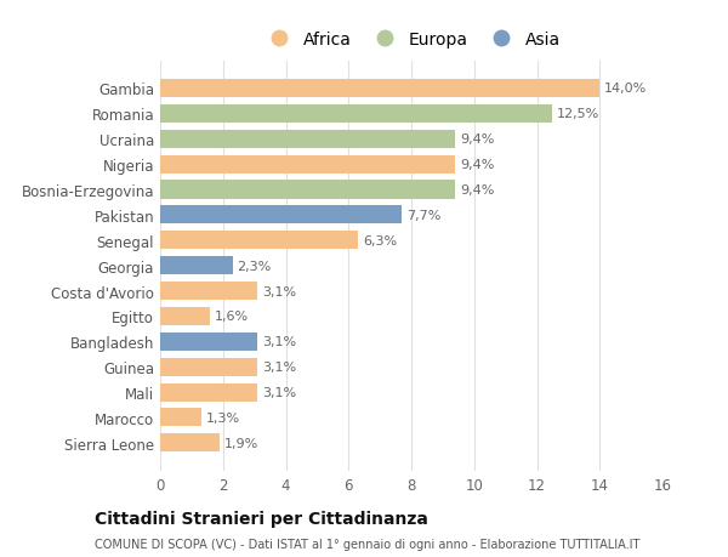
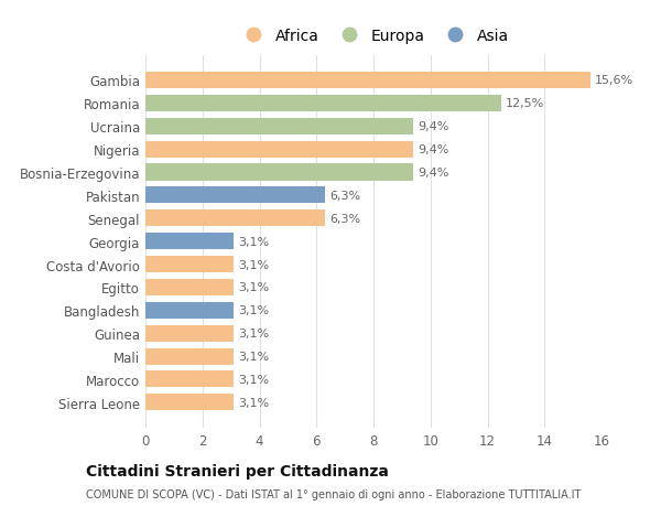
Gambia: 14,0% -> 15,6%
Pakistan: 7,7% -> 6,3%
Georgia: 2,3% -> 3,1%
Egitto: 1,6% -> 3,1%
Marocco: 1,3% -> 3,1%
Sierra Leone: 1,9% -> 3,1%
